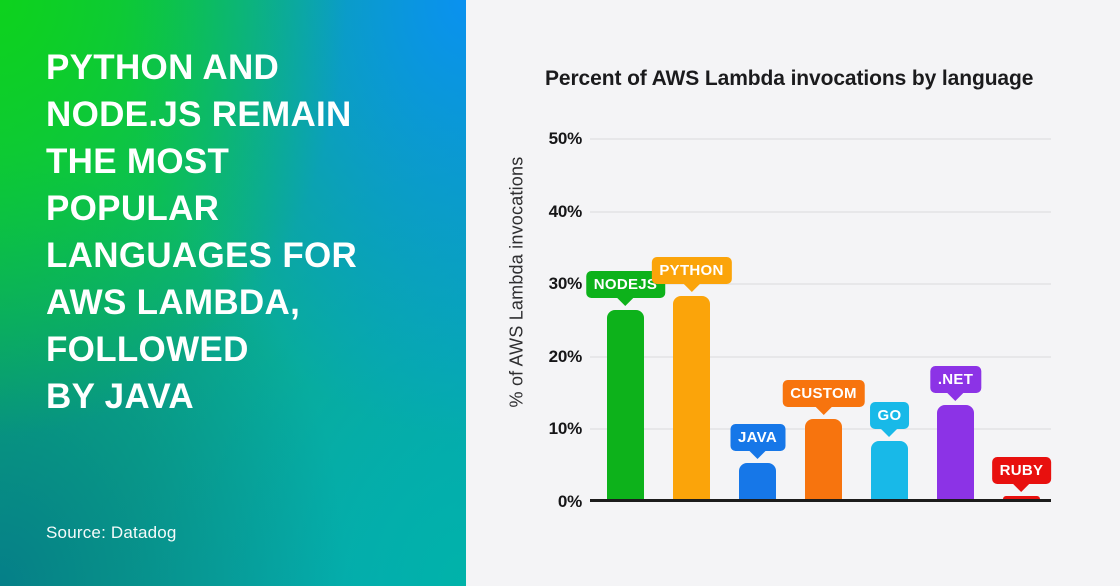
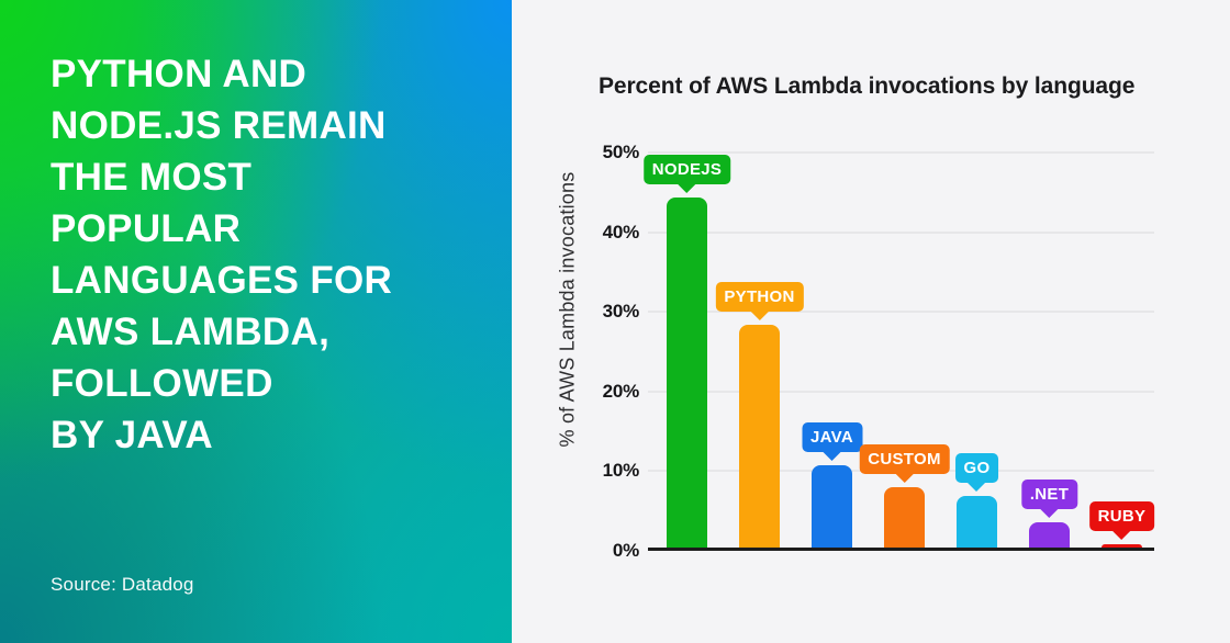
NODEJS: 26% -> 44%
JAVA: 5% -> 10%
CUSTOM: 11% -> 8%
GO: 8% -> 6%
.NET: 13% -> 3%
